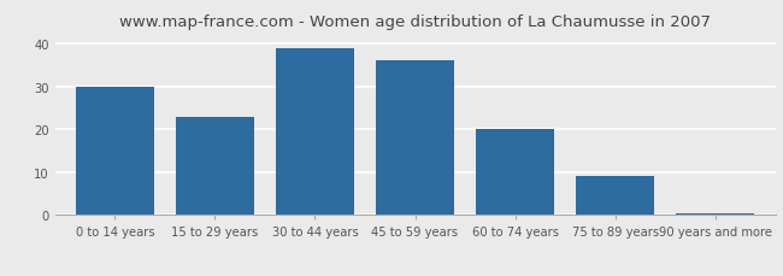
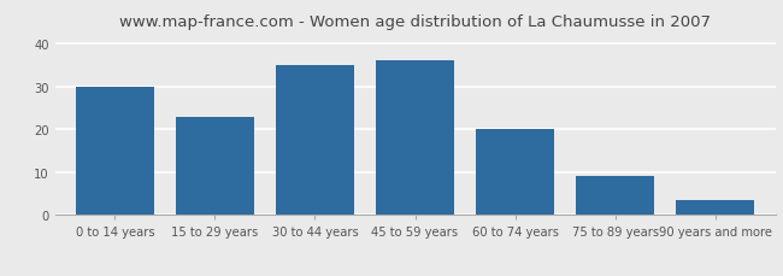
30 to 44 years: 39.0 -> 35.0
90 years and more: 0.5 -> 3.5
